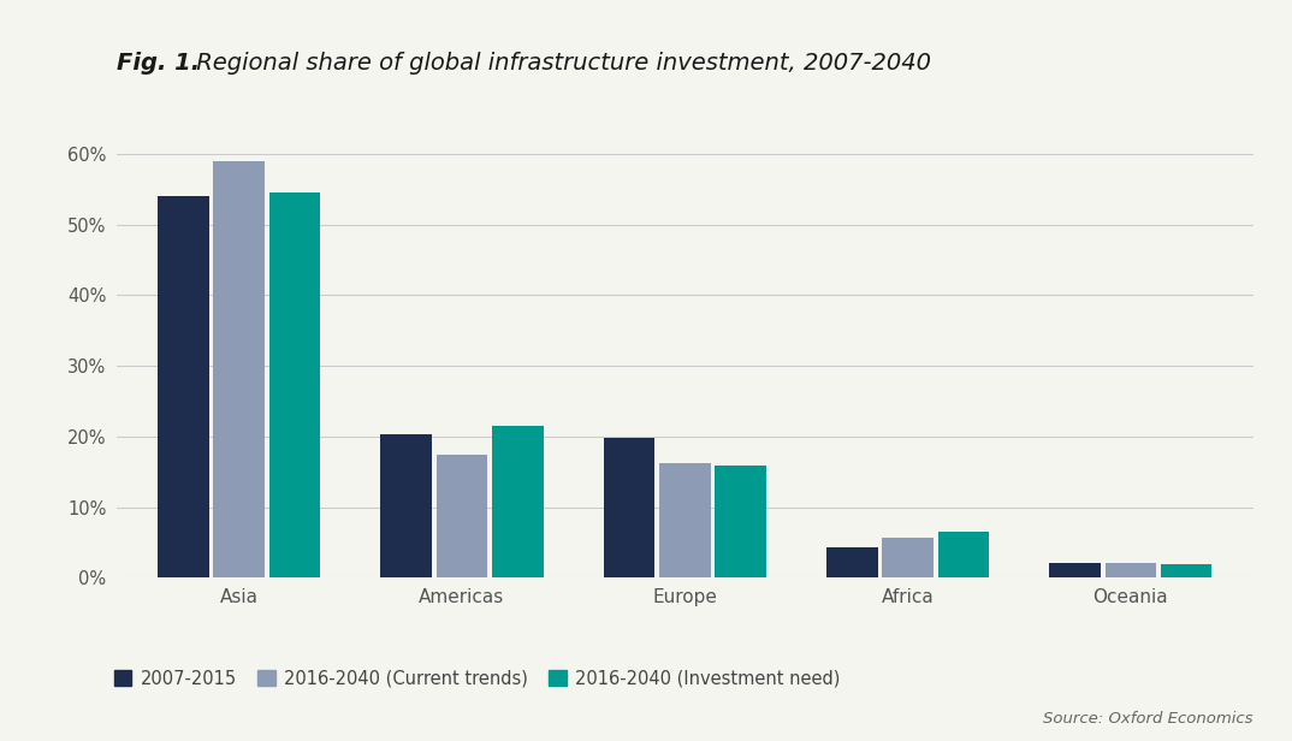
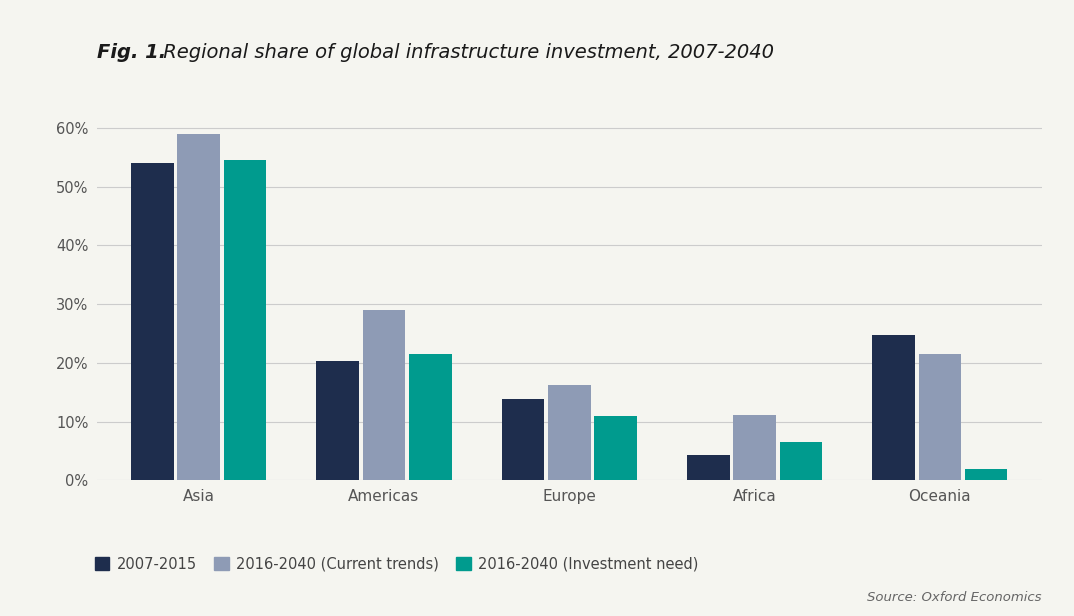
2016-2040 (Current trends)/Americas: 17.5% -> 29.0%
2007-2015/Europe: 19.8% -> 13.8%
2016-2040 (Investment need)/Europe: 15.9% -> 11.0%
2016-2040 (Current trends)/Africa: 5.7% -> 11.2%
2007-2015/Oceania: 2.2% -> 24.8%
2016-2040 (Current trends)/Oceania: 2.2% -> 21.6%
